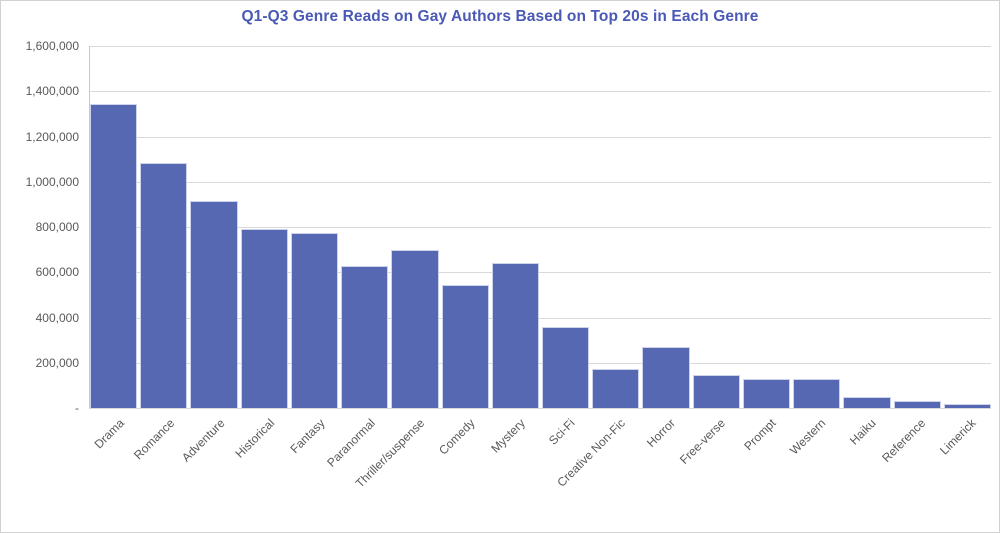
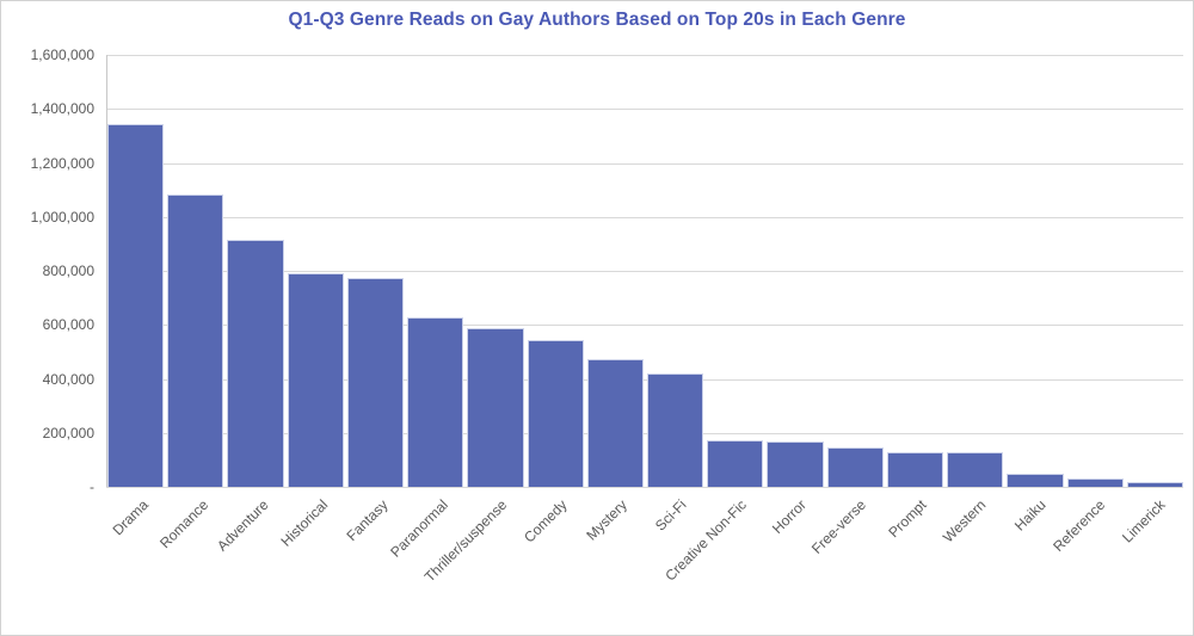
Thriller/suspense: 700000 -> 590000
Mystery: 640000 -> 480000
Sci-Fi: 360000 -> 420000
Horror: 270000 -> 170000
